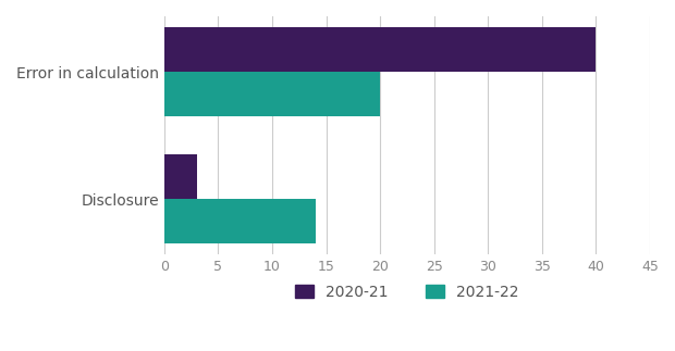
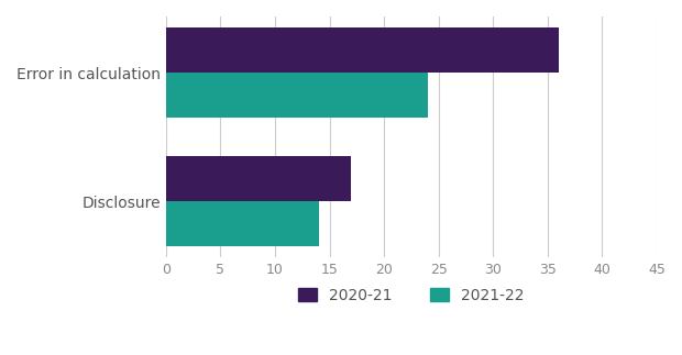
2020-21/Error in calculation: 40 -> 36
2021-22/Error in calculation: 20 -> 24
2020-21/Disclosure: 3 -> 17
